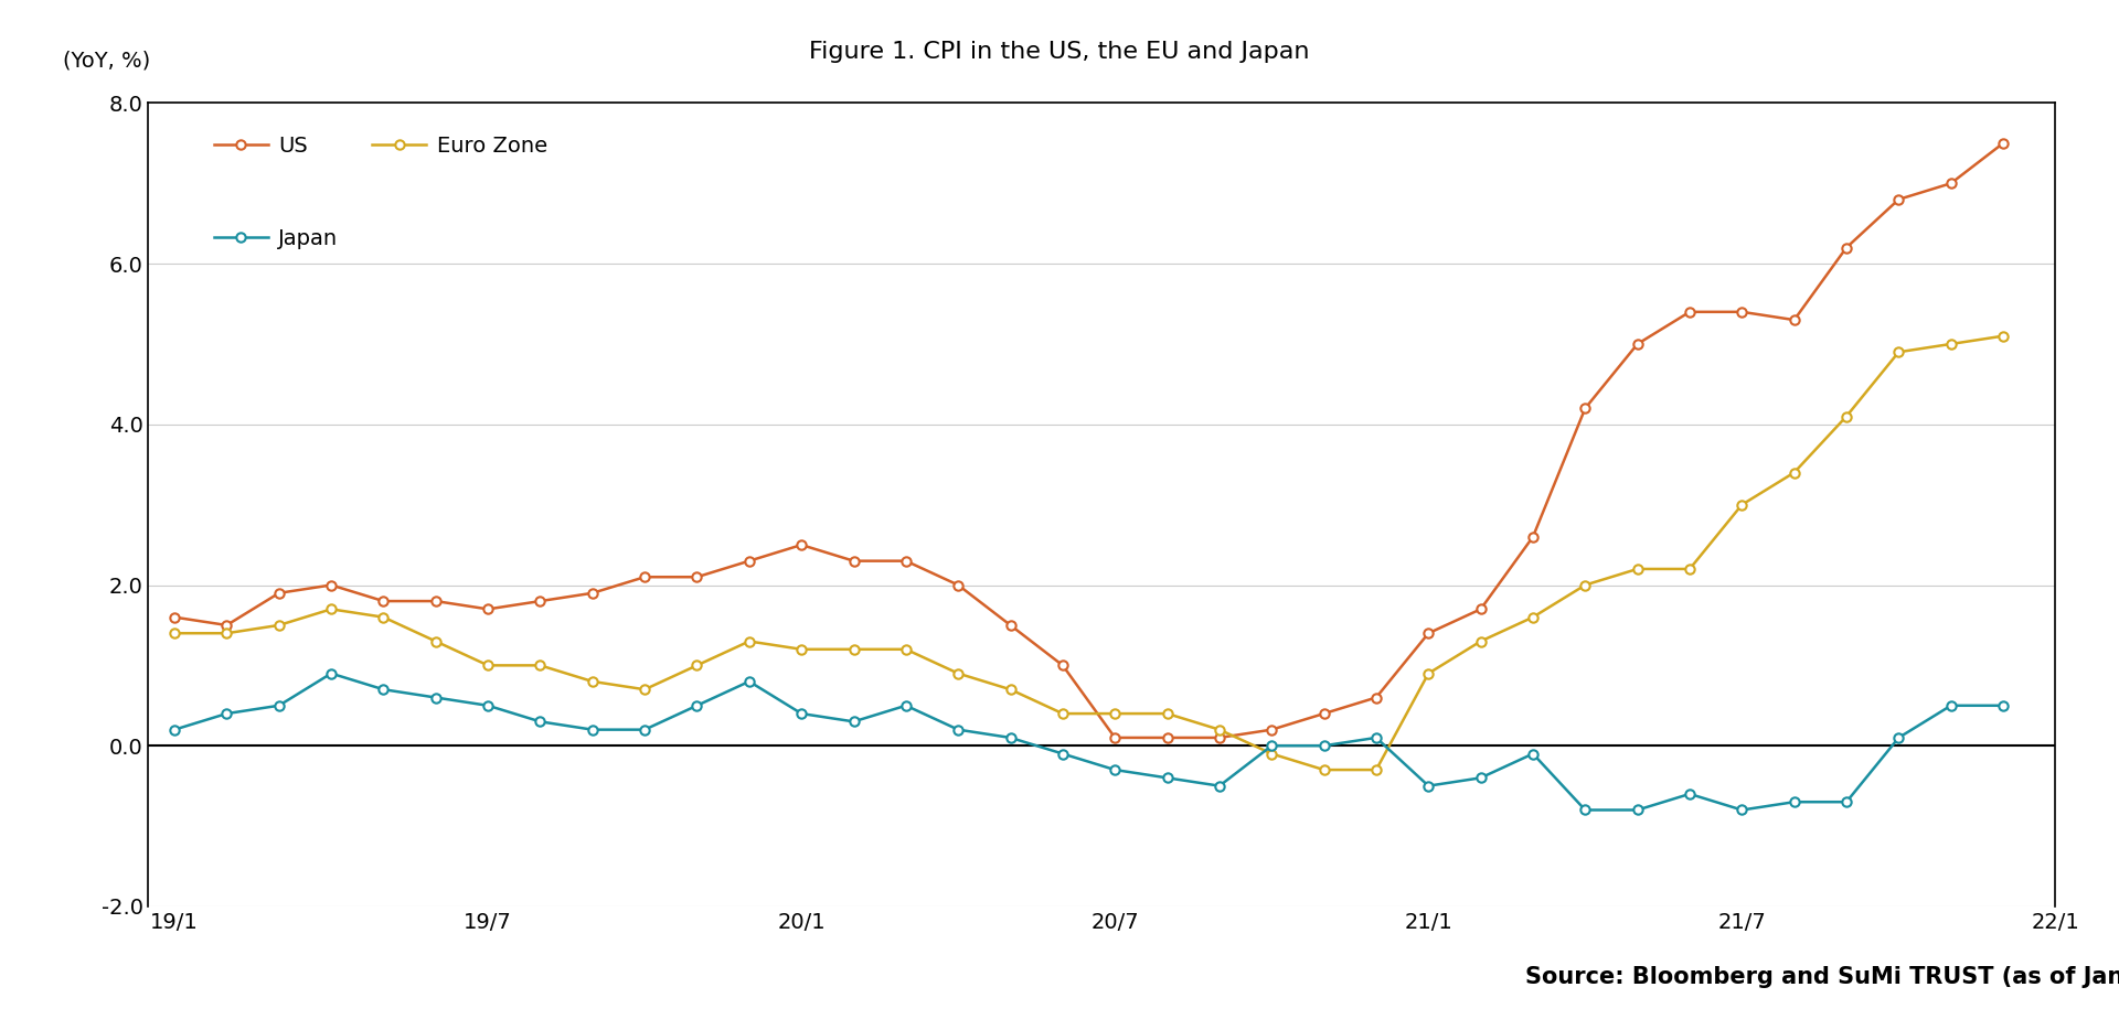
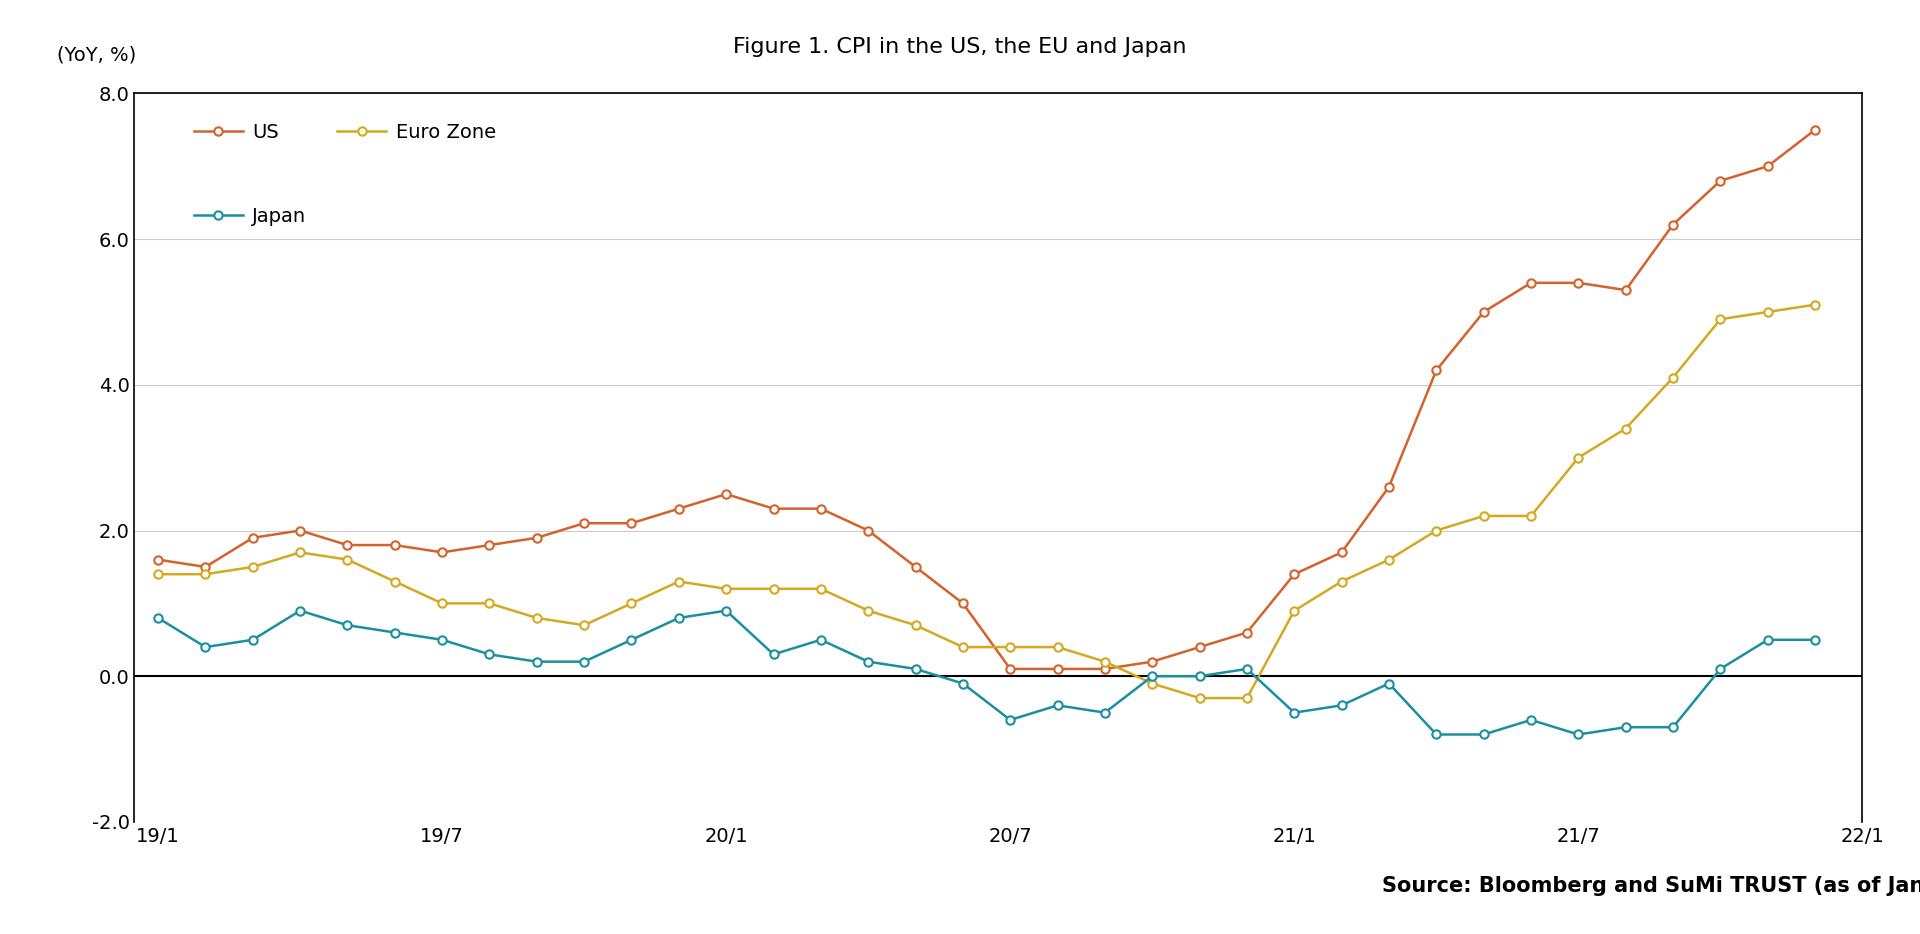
Japan/19/1: 0.2 -> 0.8
Japan/20/1: 0.4 -> 0.9
Japan/20/7: -0.3 -> -0.6
